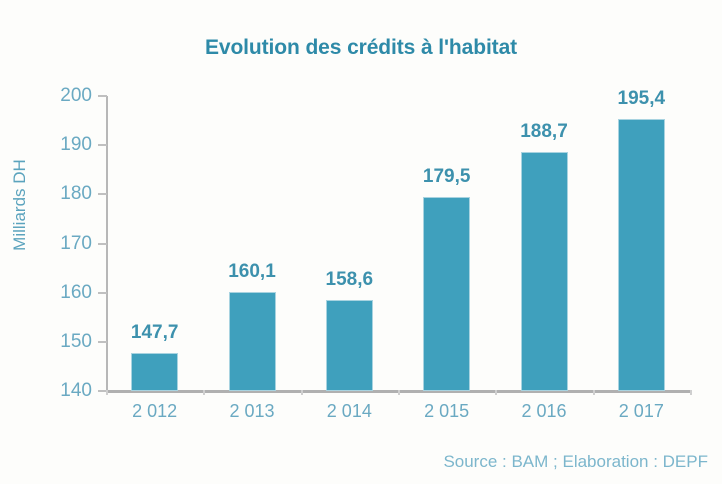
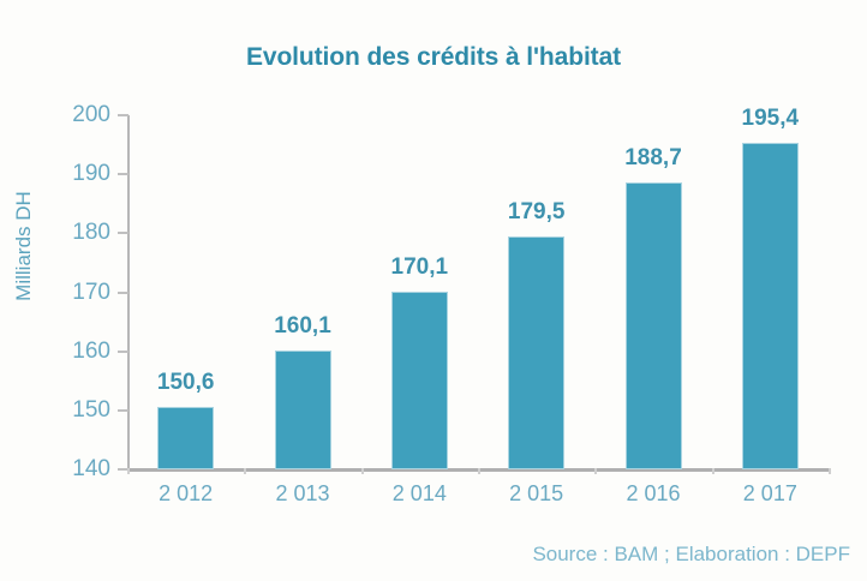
2 012: 147,7 -> 150,6
2 014: 158,6 -> 170,1
